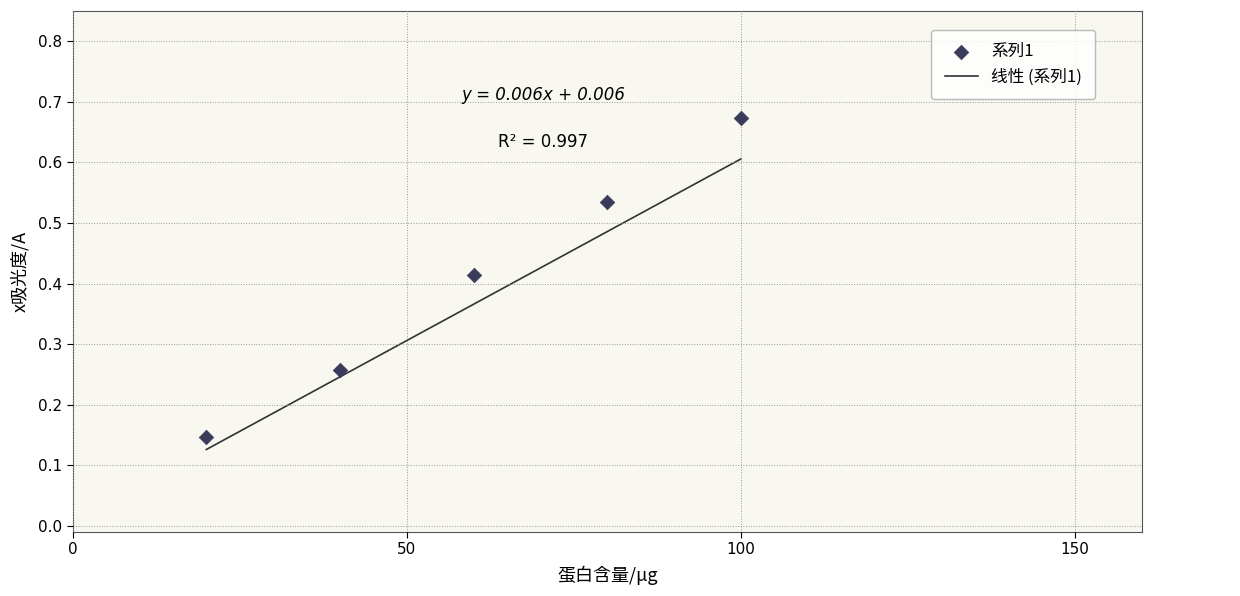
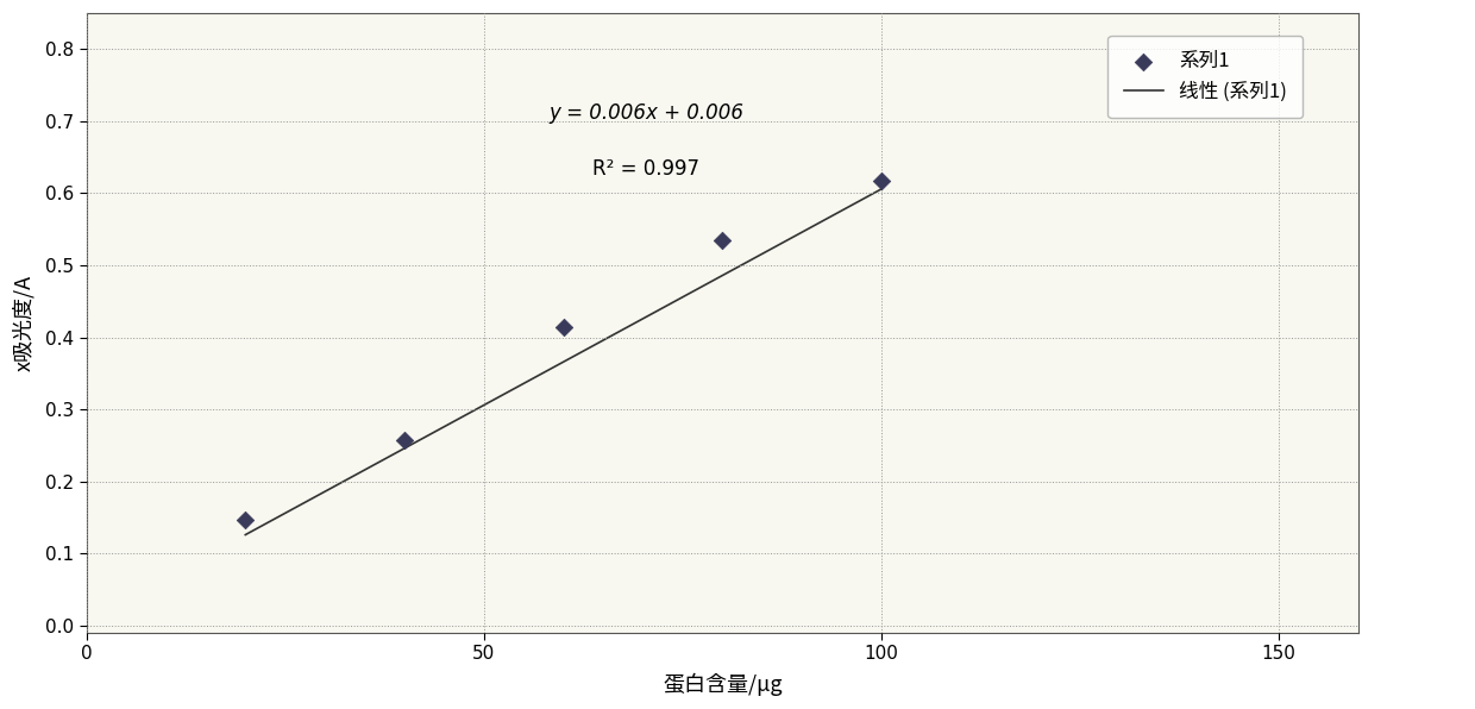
系列1/100: 0.674 -> 0.618
